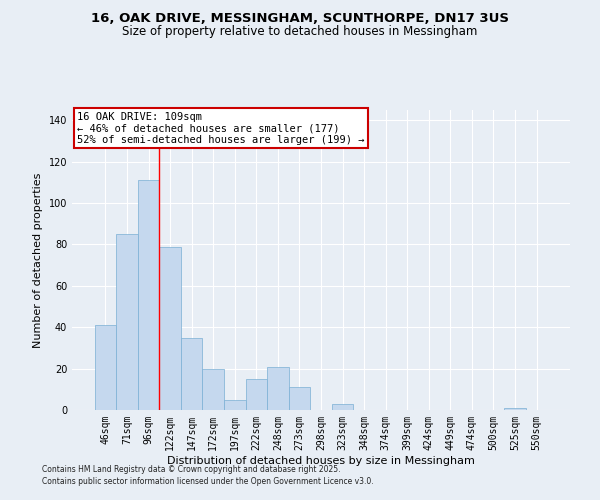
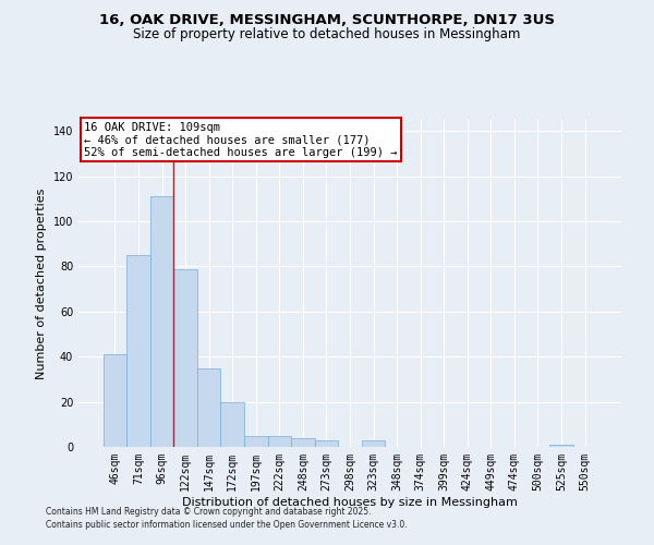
222sqm: 15 -> 5
248sqm: 21 -> 4
273sqm: 11 -> 3
